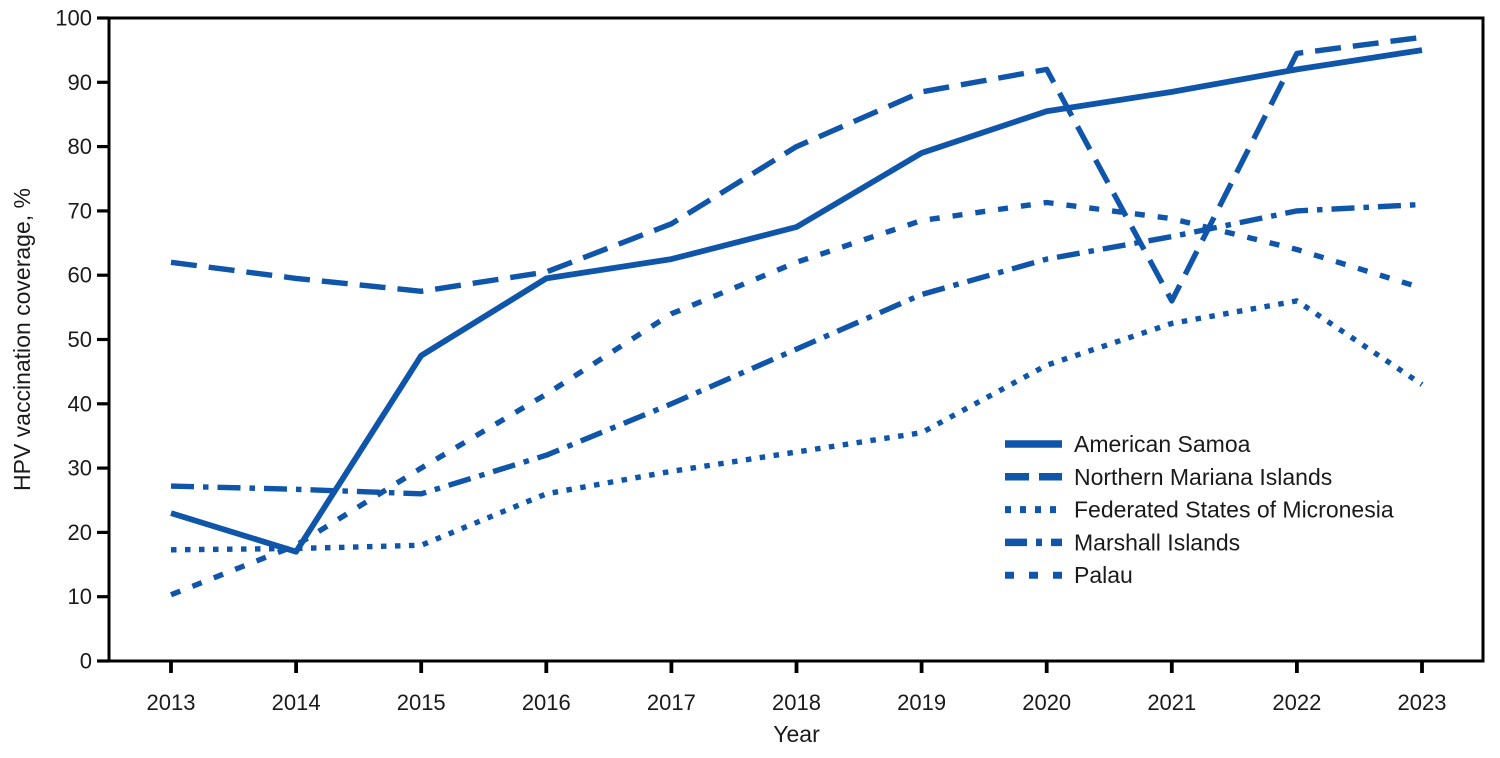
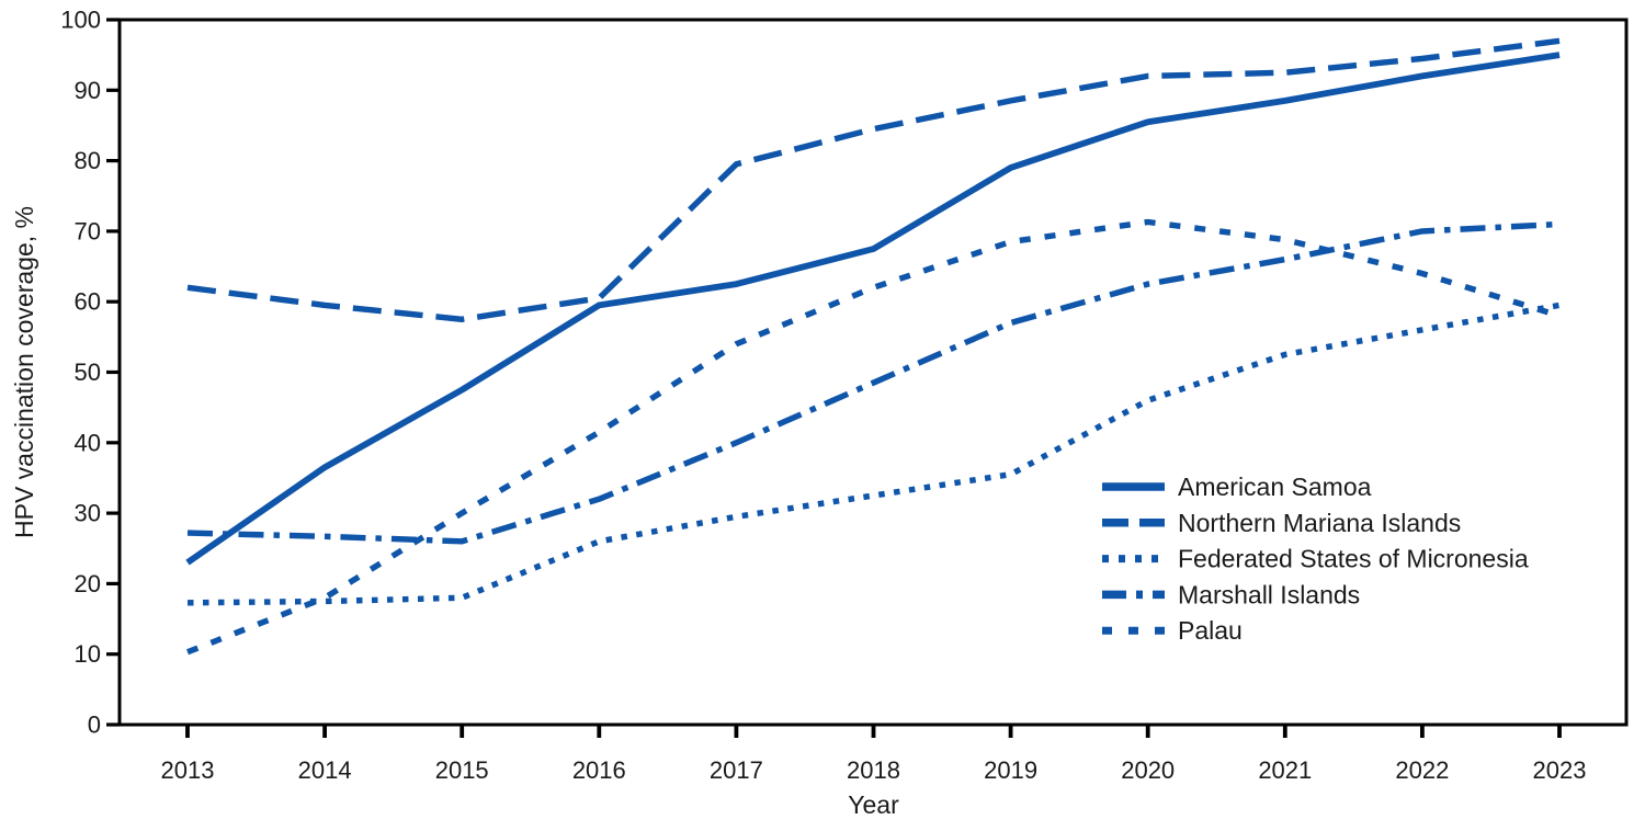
American Samoa/2014: 17 -> 36
Northern Mariana Islands/2017: 68 -> 80
Northern Mariana Islands/2018: 80 -> 84
Northern Mariana Islands/2021: 56 -> 92
Federated States of Micronesia/2023: 43 -> 60
